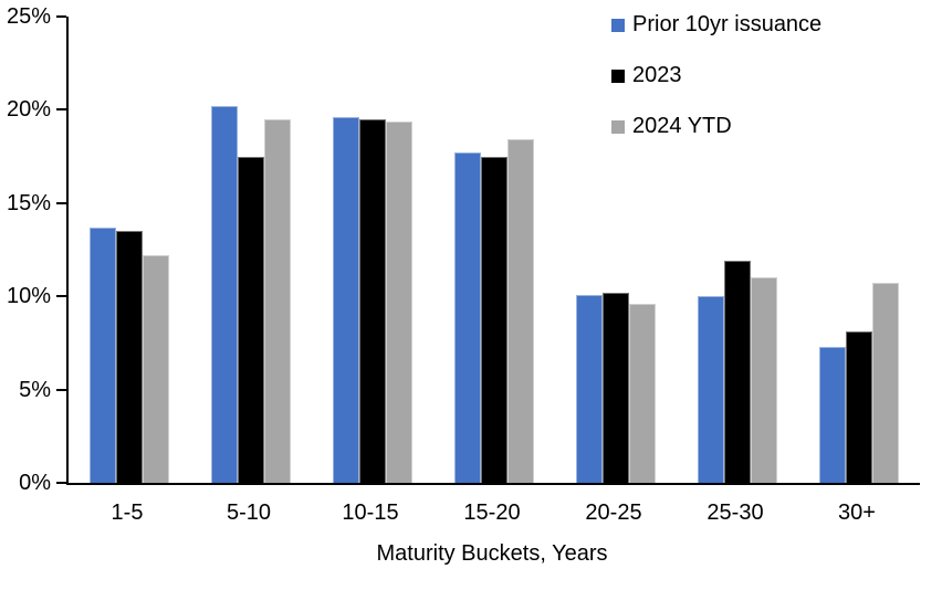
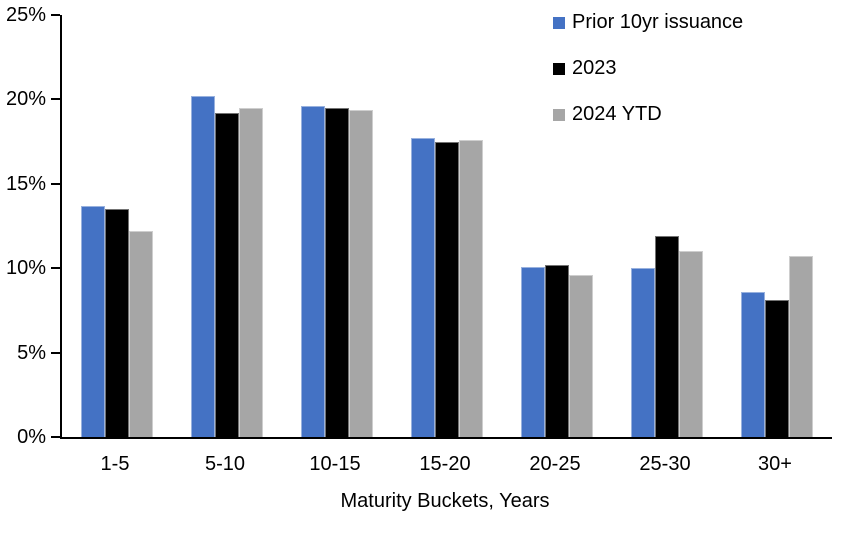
2023/5-10: 17.5% -> 19.2%
2024 YTD/15-20: 18.4% -> 17.6%
Prior 10yr issuance/30+: 7.3% -> 8.6%
